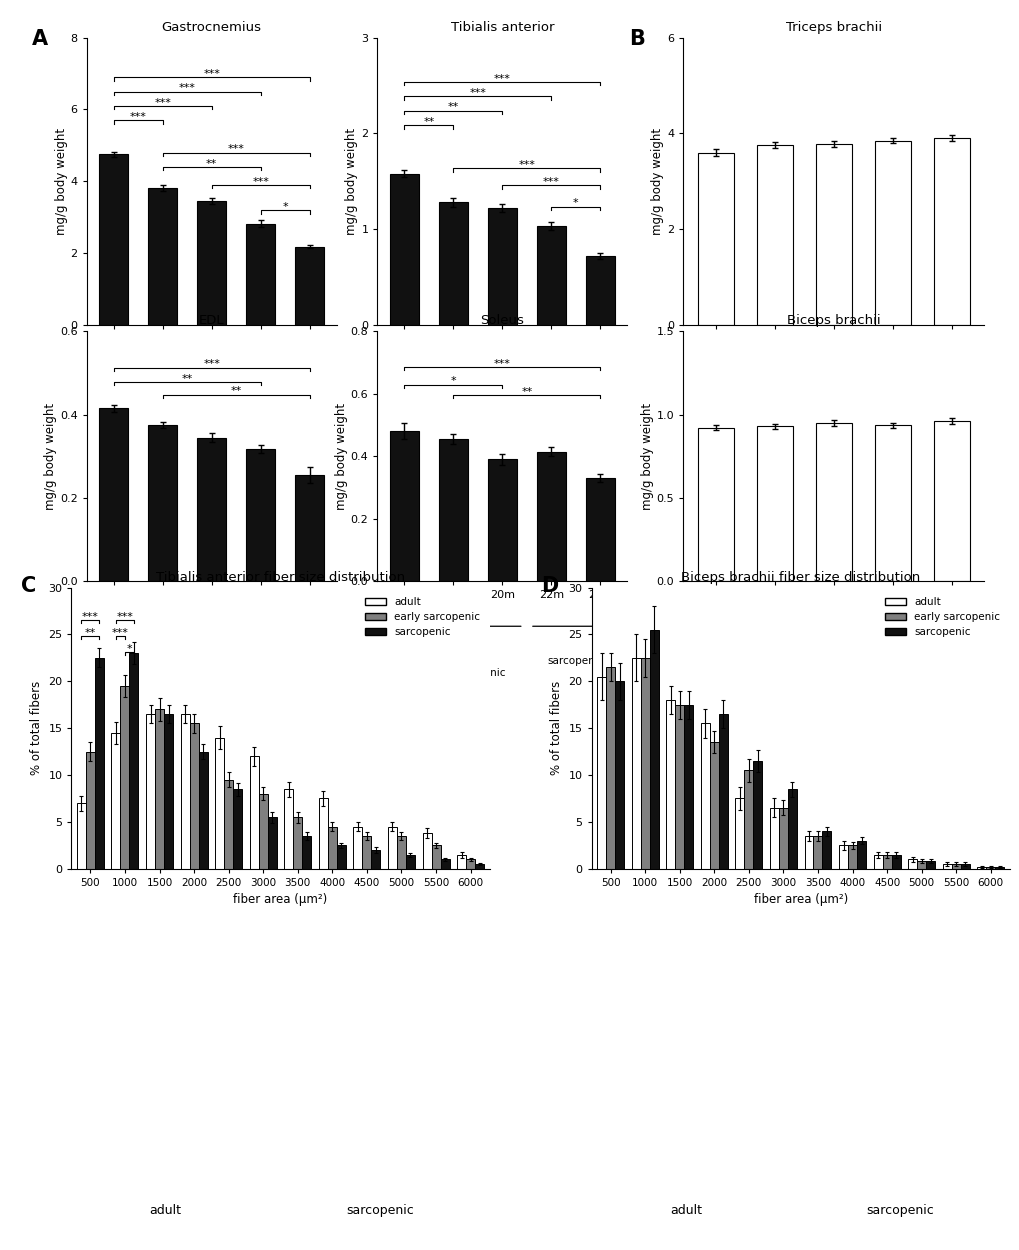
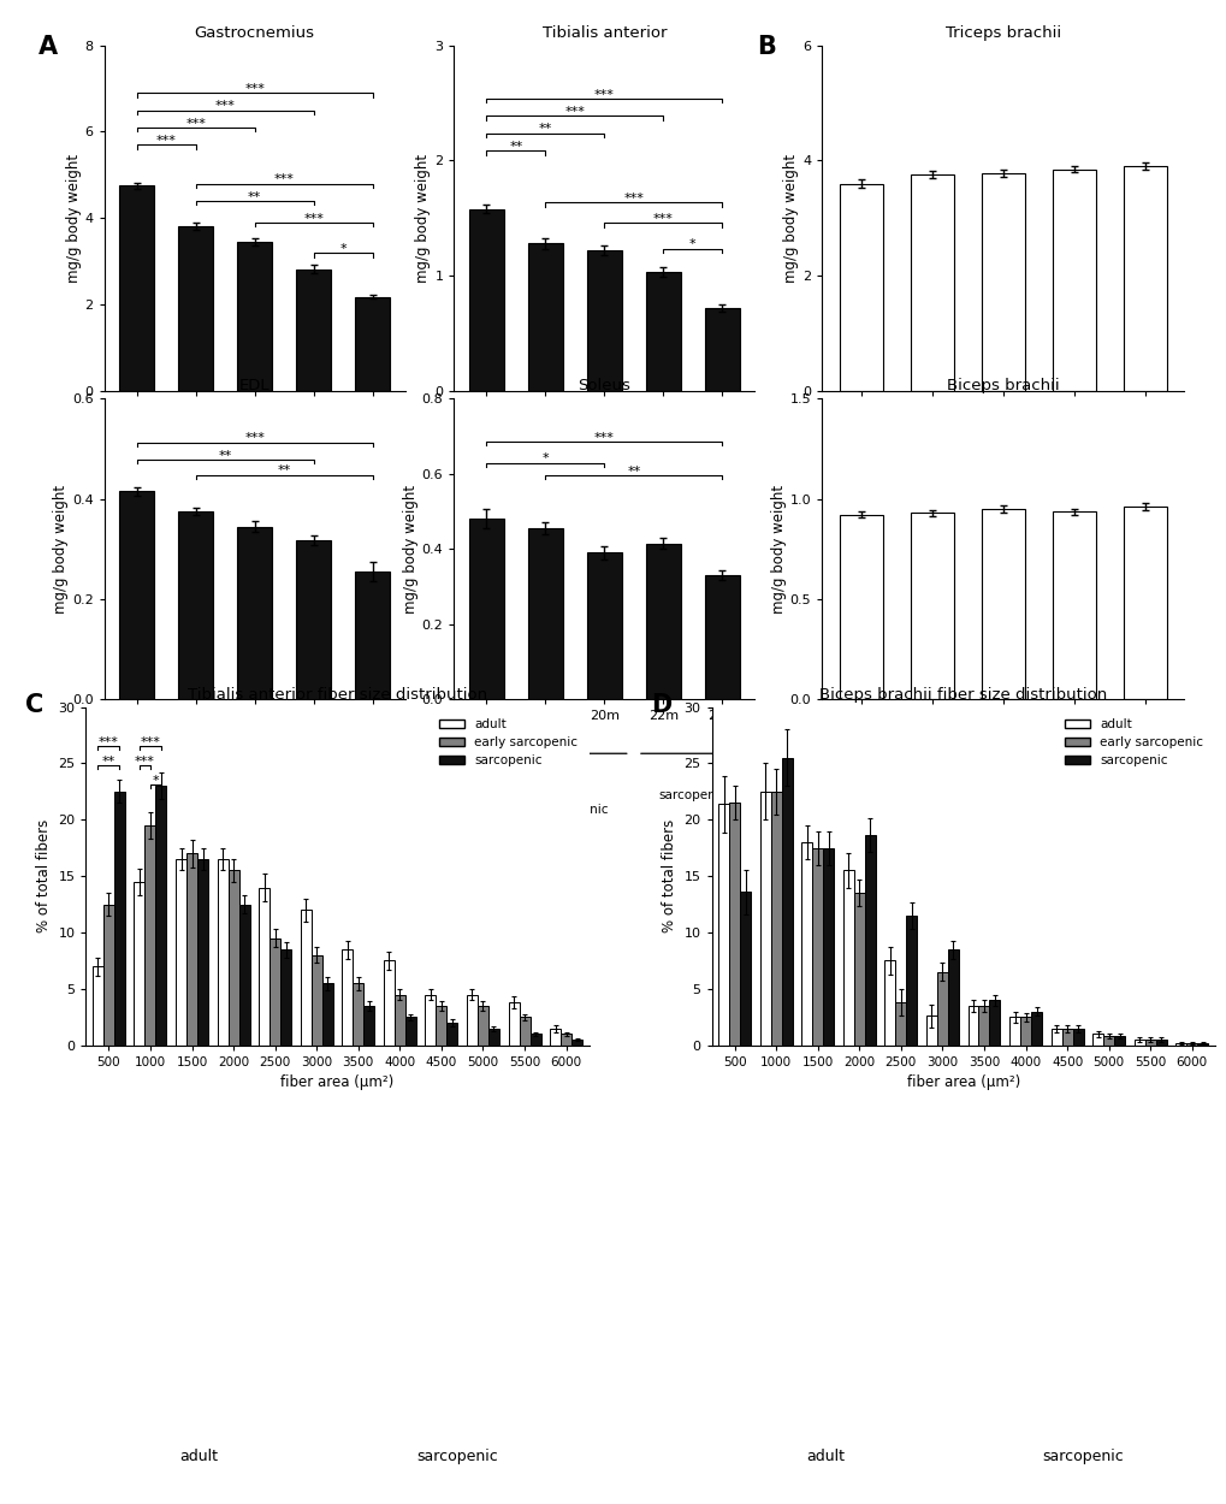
Biceps brachii fiber size distribution/adult/500: 20.5 -> 21.4
Biceps brachii fiber size distribution/sarcopenic/500: 20.0 -> 13.6
Biceps brachii fiber size distribution/sarcopenic/2000: 16.5 -> 18.6
Biceps brachii fiber size distribution/early sarcopenic/2500: 10.5 -> 3.8
Biceps brachii fiber size distribution/adult/3000: 6.5 -> 2.6
